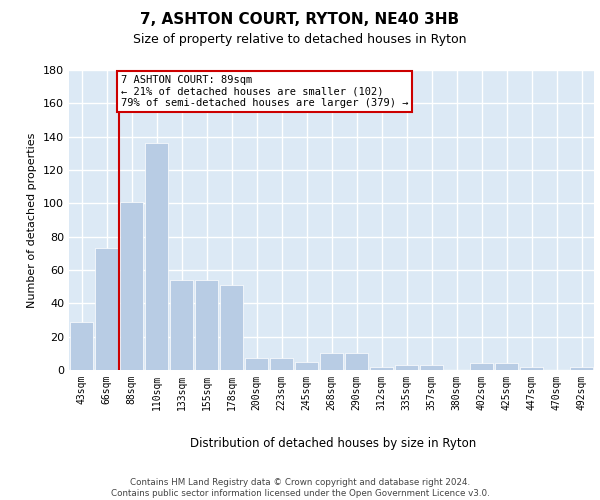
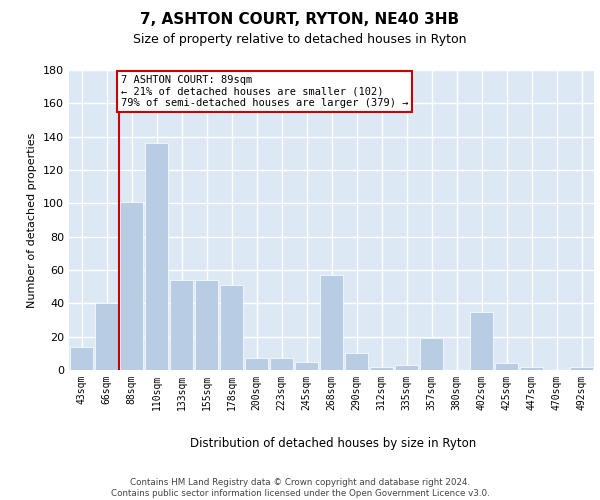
43sqm: 29 -> 14
66sqm: 73 -> 40
268sqm: 10 -> 57
357sqm: 3 -> 19
402sqm: 4 -> 35
